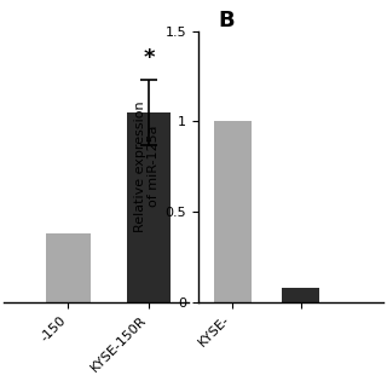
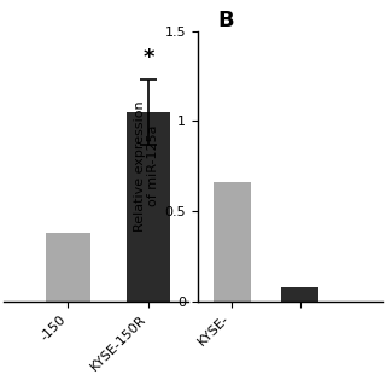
KYSE-: 1.00 -> 0.66
